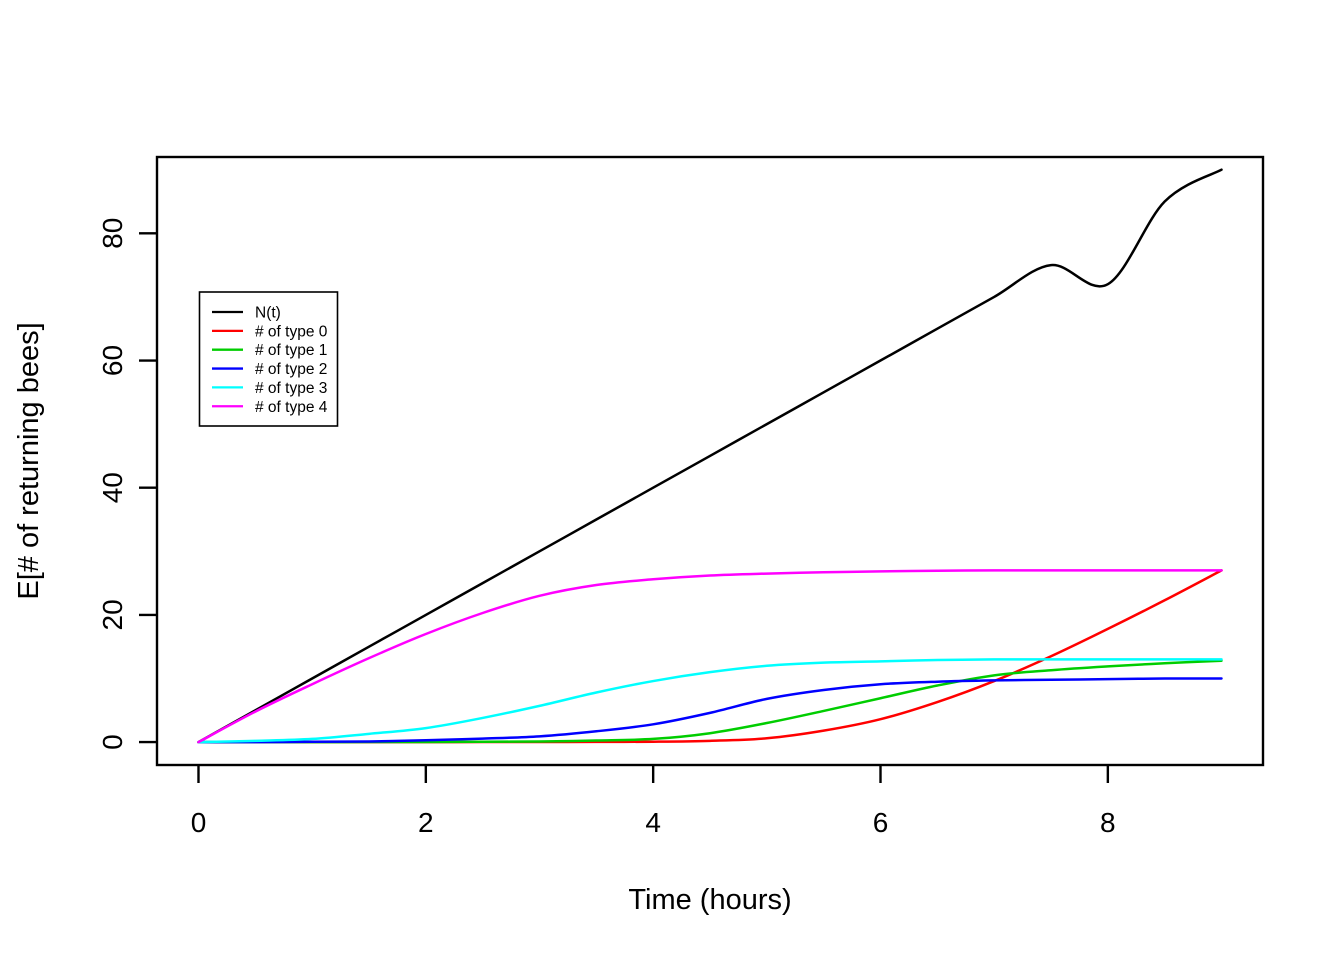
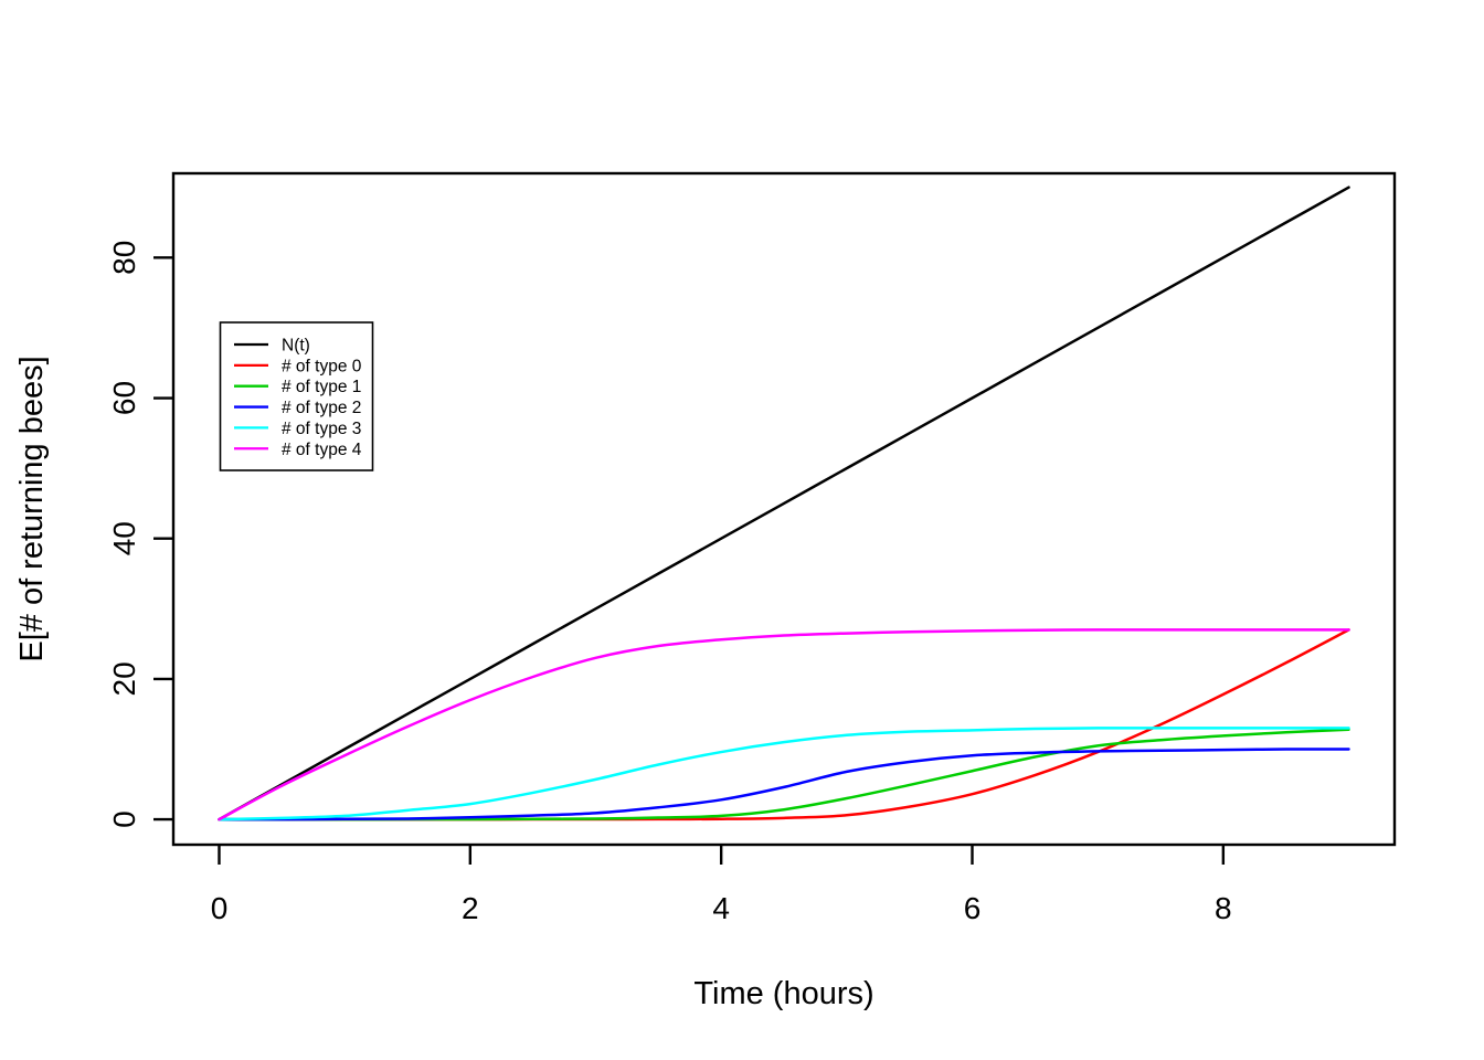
N(t)/8: 72 -> 80
